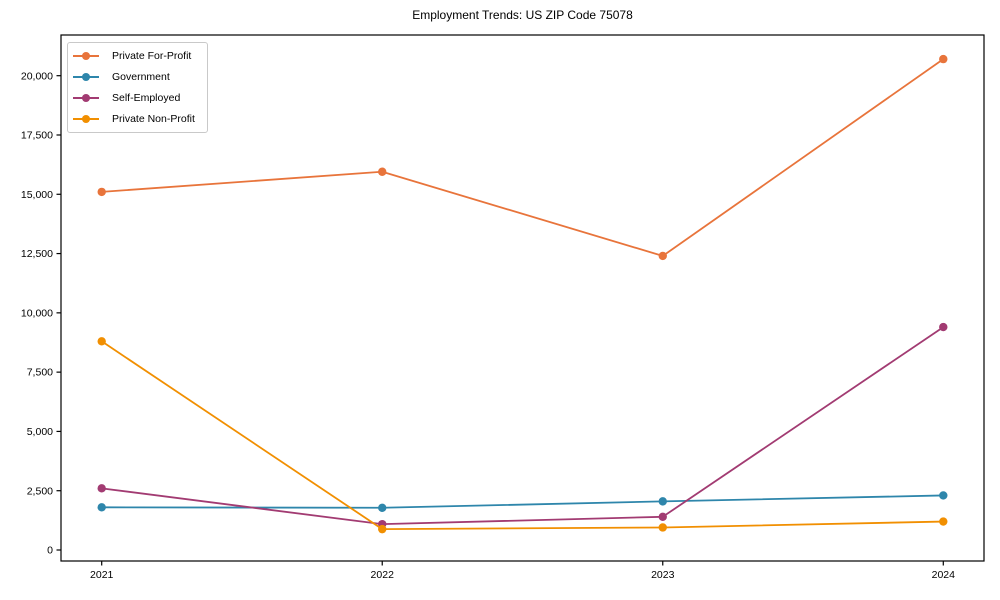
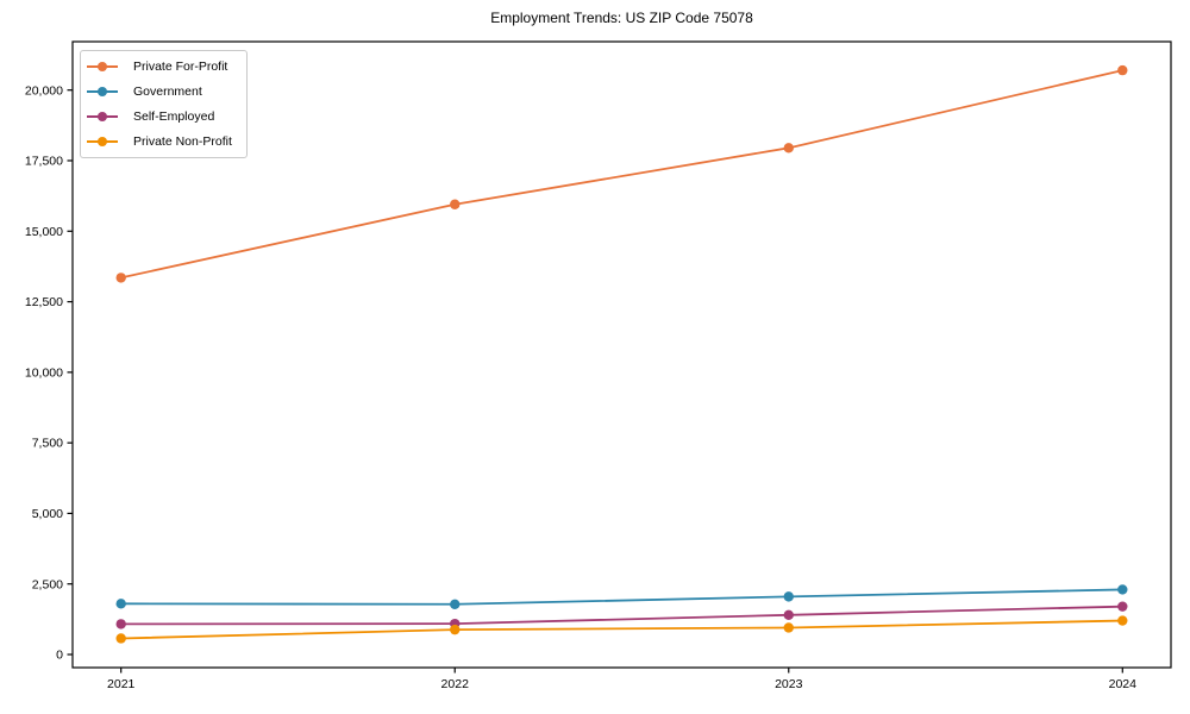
Private For-Profit/2021: 15100 -> 13400
Self-Employed/2021: 2600 -> 1100
Private Non-Profit/2021: 8800 -> 600
Private For-Profit/2023: 12400 -> 18000
Self-Employed/2024: 9400 -> 1700
